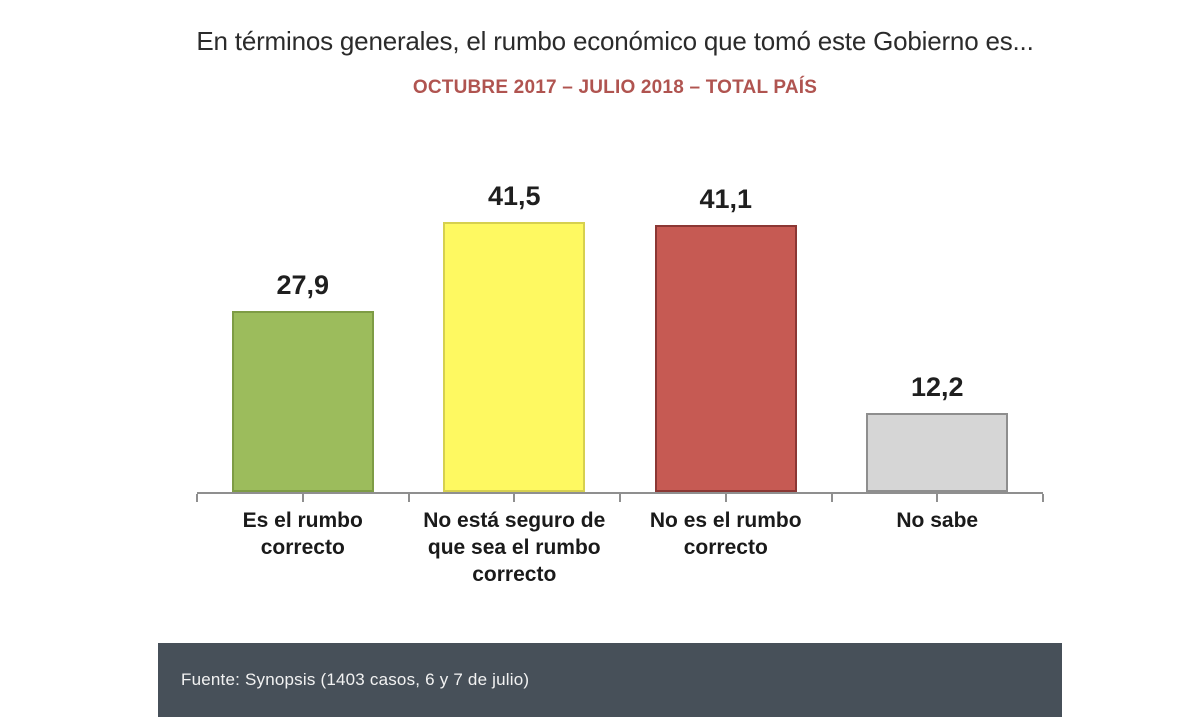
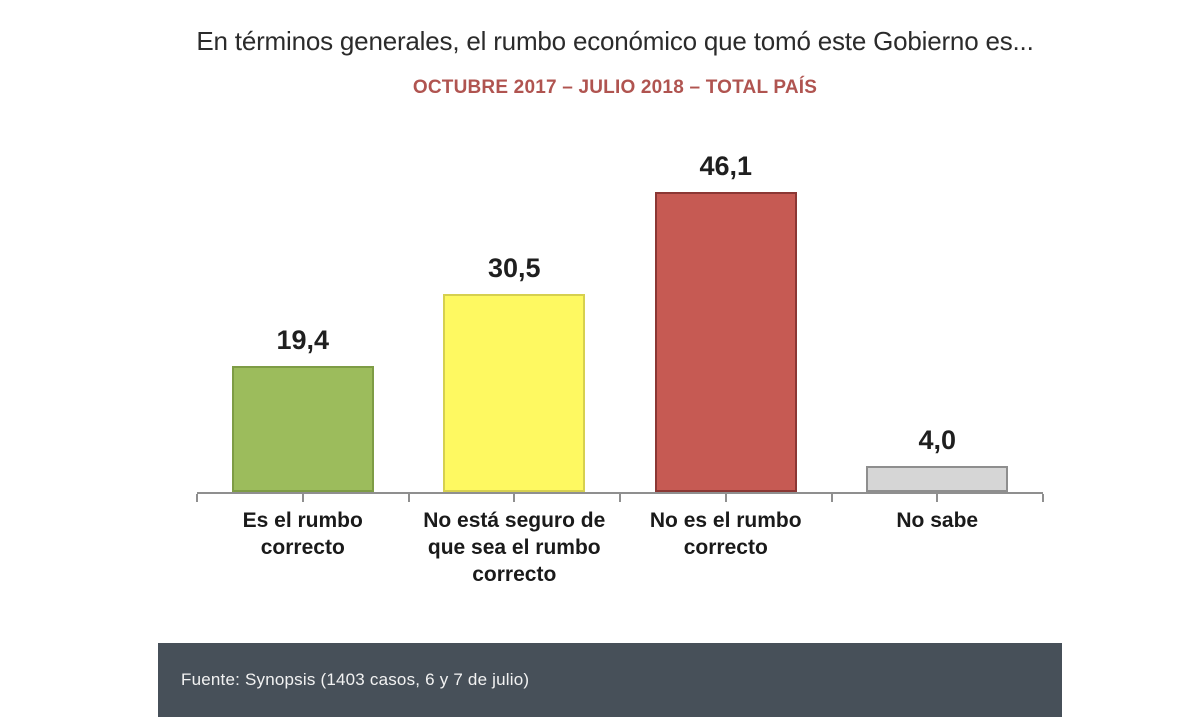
Es el rumbo correcto: 27,9 -> 19,4
No está seguro de que sea el rumbo correcto: 41,5 -> 30,5
No es el rumbo correcto: 41,1 -> 46,1
No sabe: 12,2 -> 4,0
